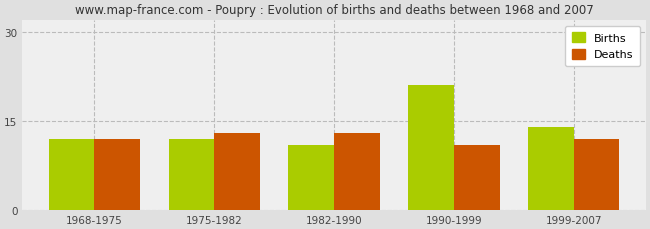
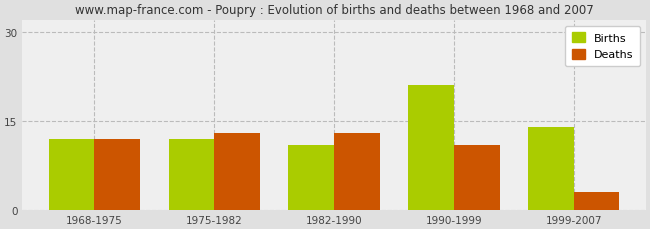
Deaths/1999-2007: 12 -> 3
